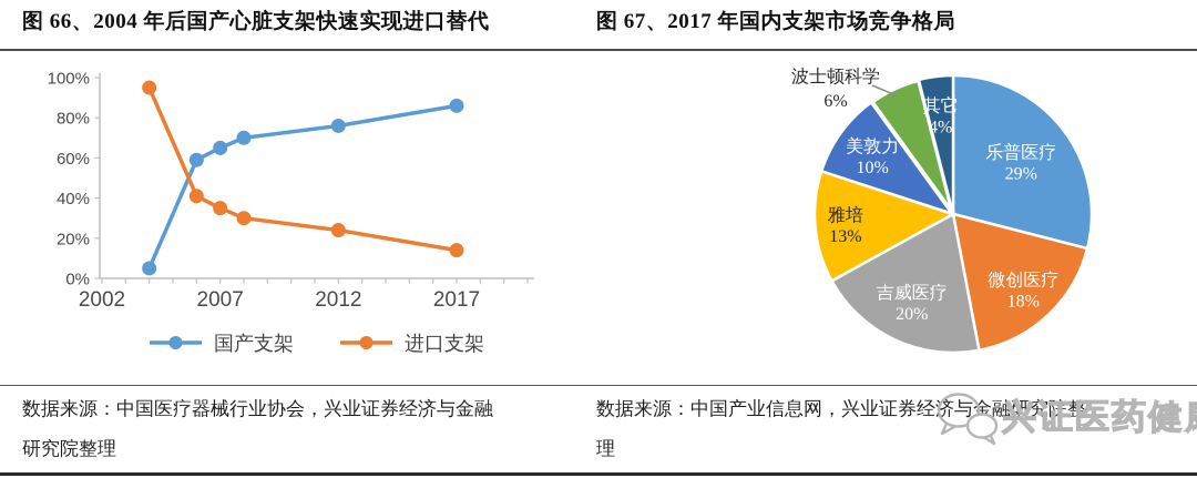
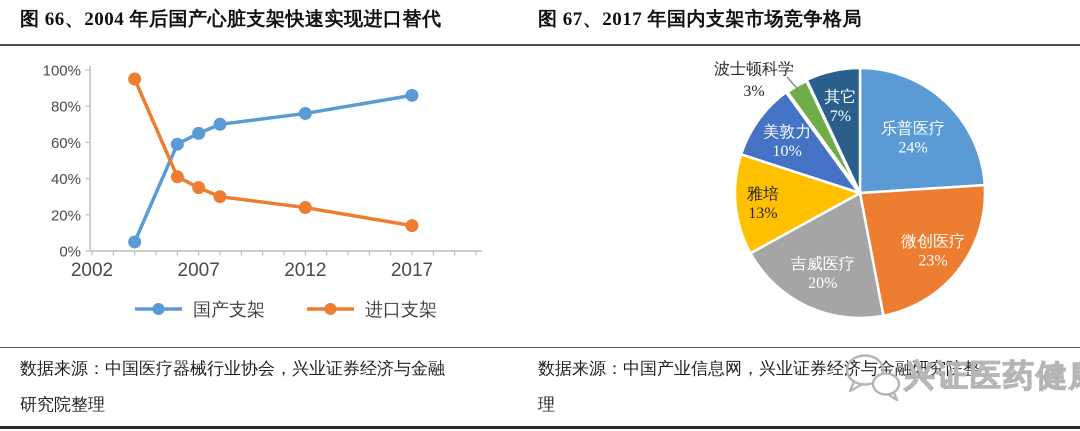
图 67、2017 年国内支架市场竞争格局/乐普医疗: 29% -> 24%
图 67、2017 年国内支架市场竞争格局/微创医疗: 18% -> 23%
图 67、2017 年国内支架市场竞争格局/波士顿科学: 6% -> 3%
图 67、2017 年国内支架市场竞争格局/其它: 4% -> 7%
